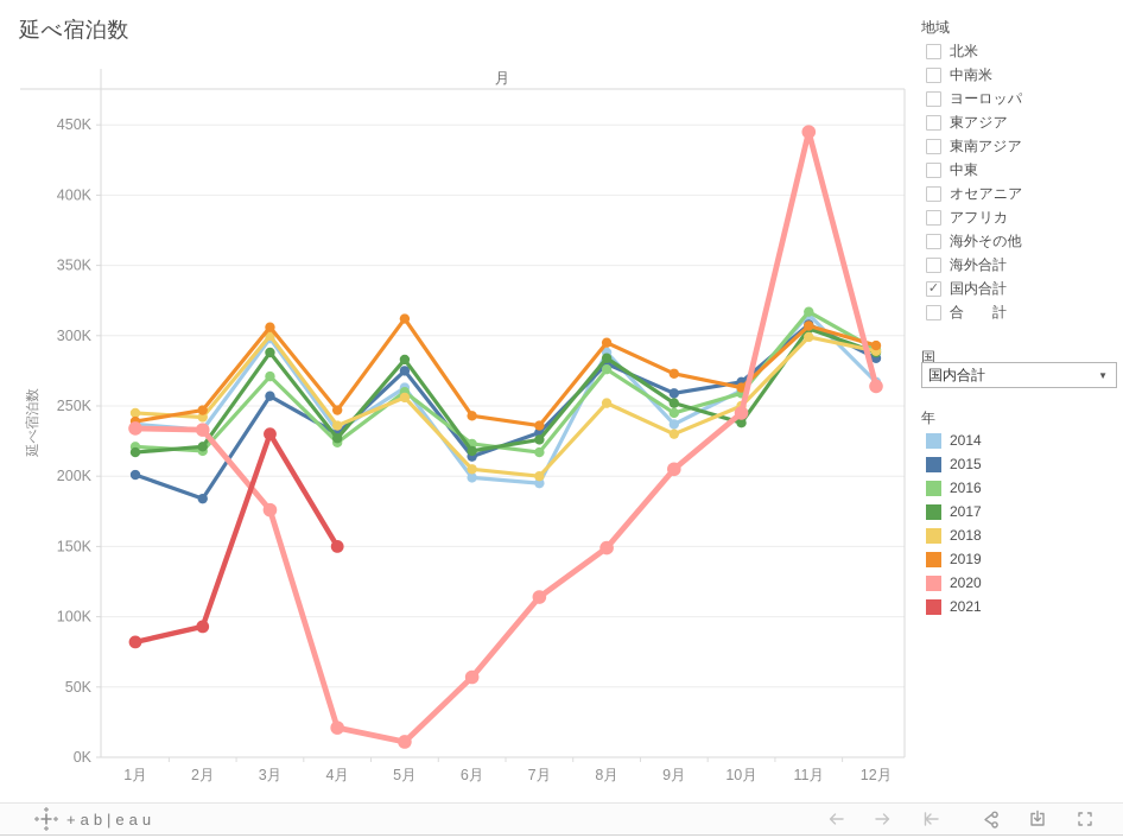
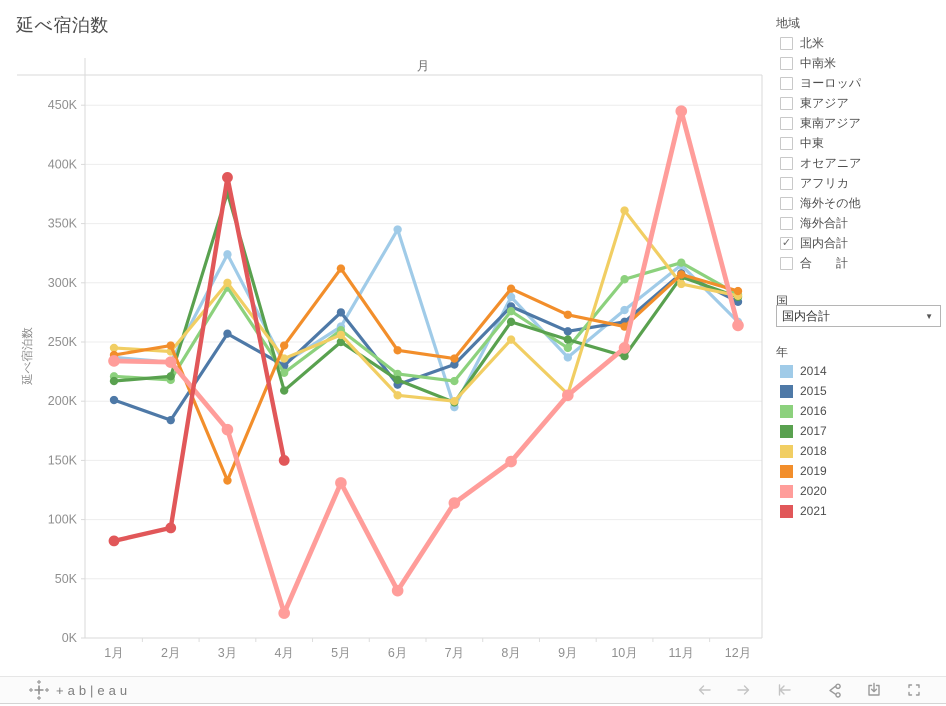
2014/3月: 298K -> 324K
2016/3月: 271K -> 296K
2017/3月: 288K -> 376K
2019/3月: 306K -> 133K
2021/3月: 230K -> 389K
2017/4月: 227K -> 209K
2017/5月: 283K -> 250K
2020/5月: 11K -> 131K
2014/6月: 199K -> 345K
2020/6月: 57K -> 40K
2017/7月: 226K -> 199K
2017/8月: 284K -> 267K
2018/9月: 230K -> 206K
2014/10月: 261K -> 277K
2016/10月: 259K -> 303K
2018/10月: 250K -> 361K
